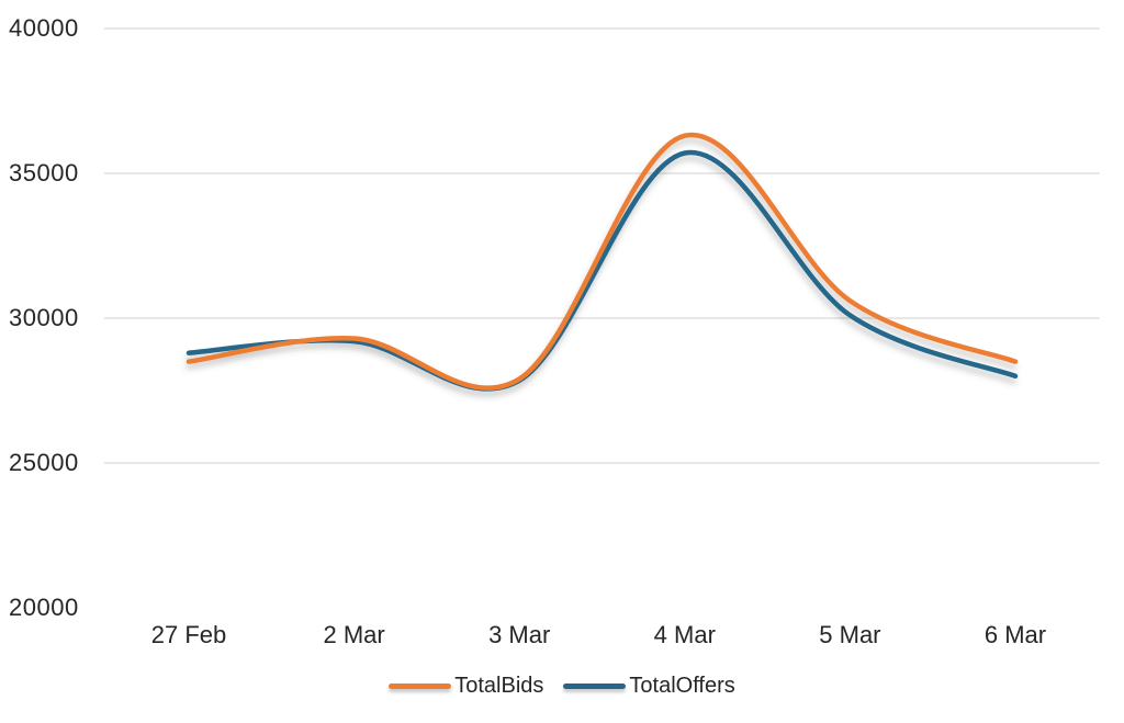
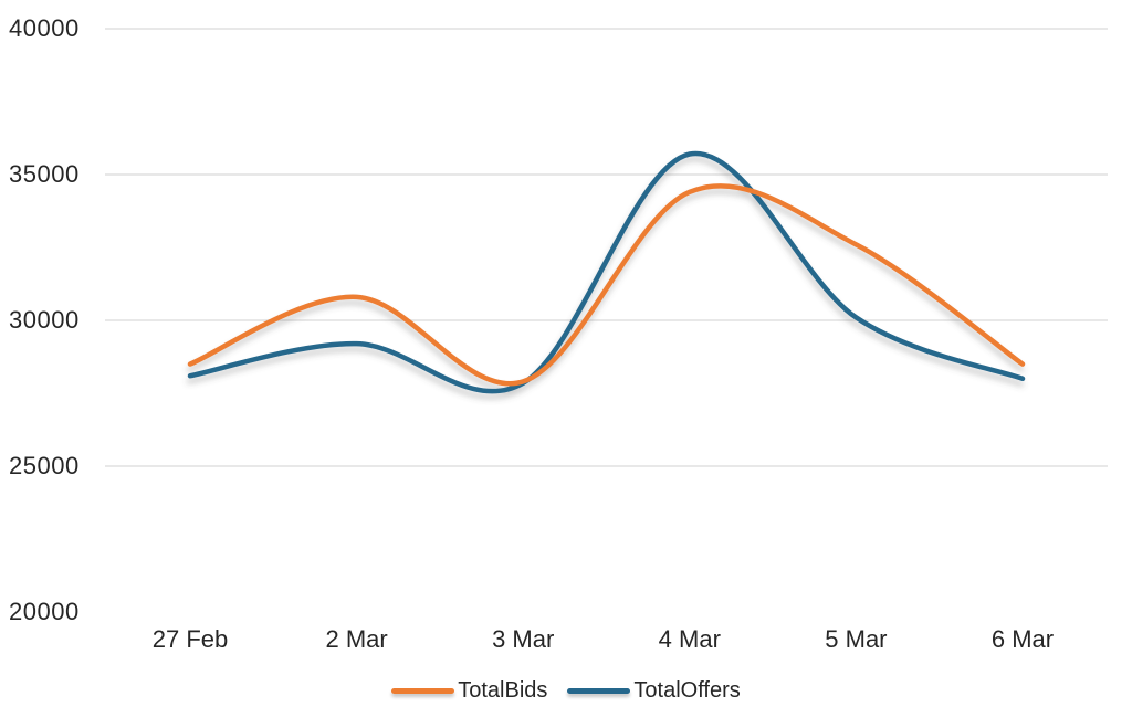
TotalOffers/27 Feb: 28800 -> 28100
TotalBids/2 Mar: 29300 -> 30800
TotalBids/4 Mar: 36300 -> 34400
TotalBids/5 Mar: 30600 -> 32600
